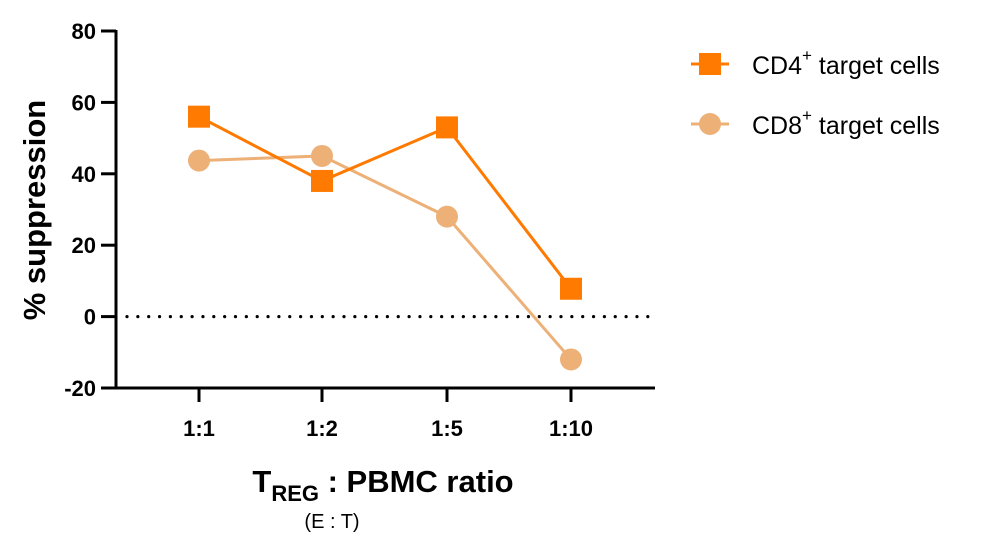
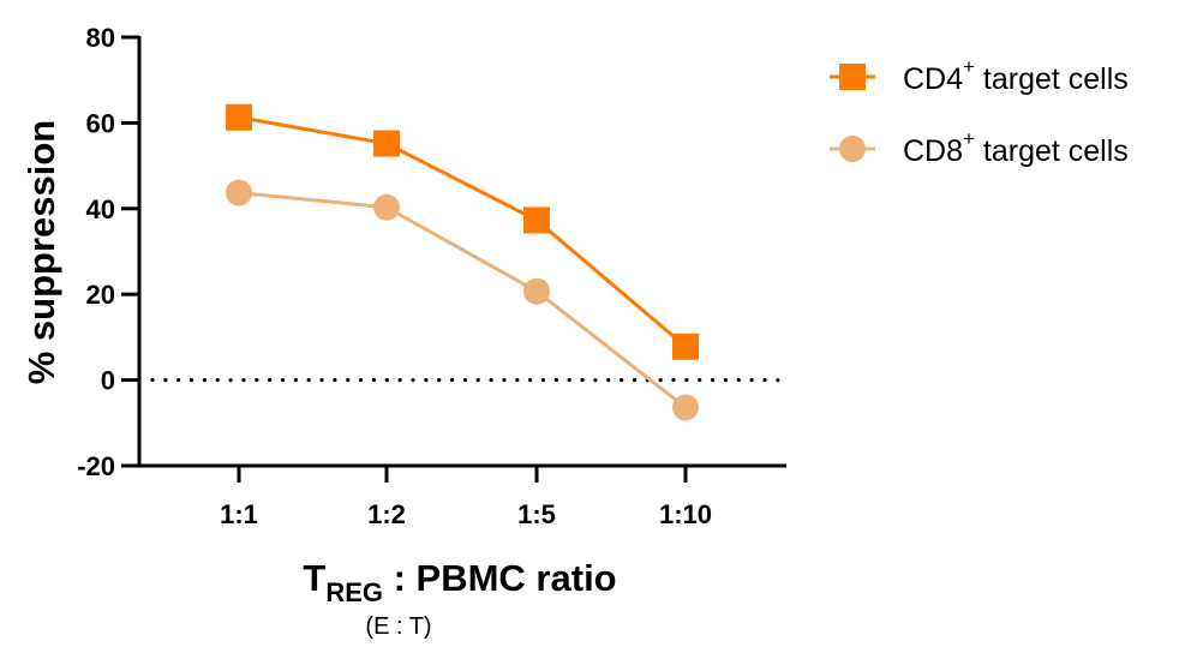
CD4+ target cells/1:1: 56 -> 61
CD4+ target cells/1:2: 38 -> 55
CD8+ target cells/1:2: 45 -> 40
CD4+ target cells/1:5: 53 -> 37
CD8+ target cells/1:5: 28 -> 21
CD8+ target cells/1:10: -12 -> -6
